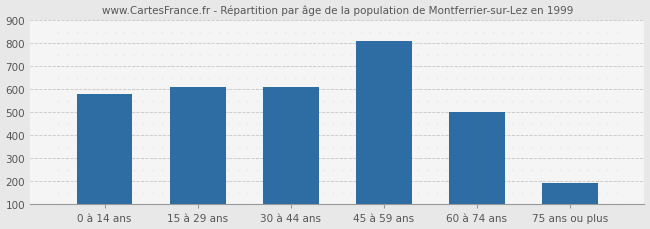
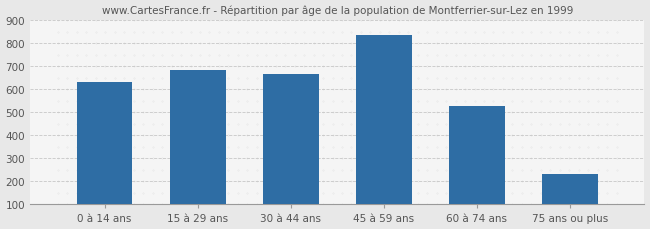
0 à 14 ans: 580 -> 630
15 à 29 ans: 610 -> 685
30 à 44 ans: 610 -> 665
45 à 59 ans: 810 -> 835
60 à 74 ans: 500 -> 525
75 ans ou plus: 195 -> 230
